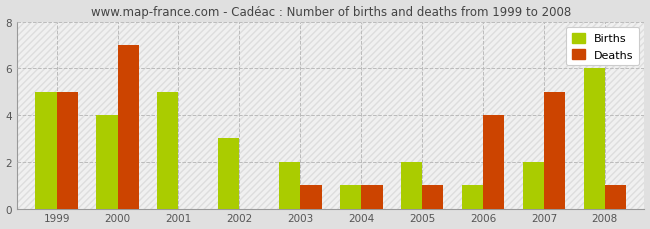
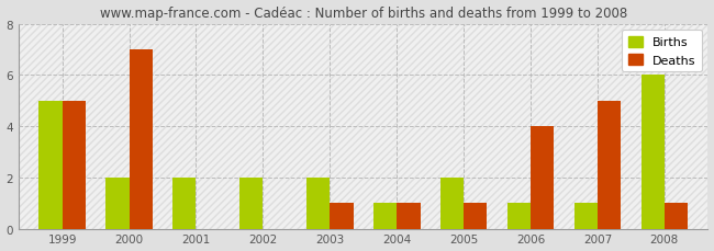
Births/2000: 4 -> 2
Births/2001: 5 -> 2
Births/2002: 3 -> 2
Births/2007: 2 -> 1
